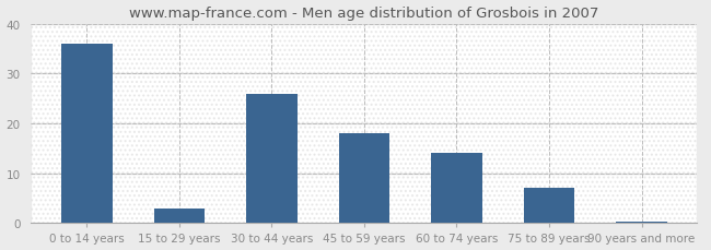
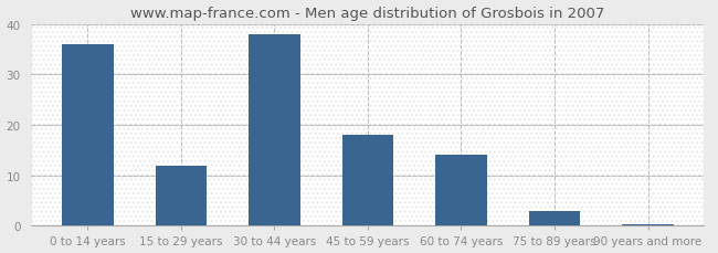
15 to 29 years: 3.0 -> 12.0
30 to 44 years: 26.0 -> 38.0
75 to 89 years: 7.0 -> 3.0
